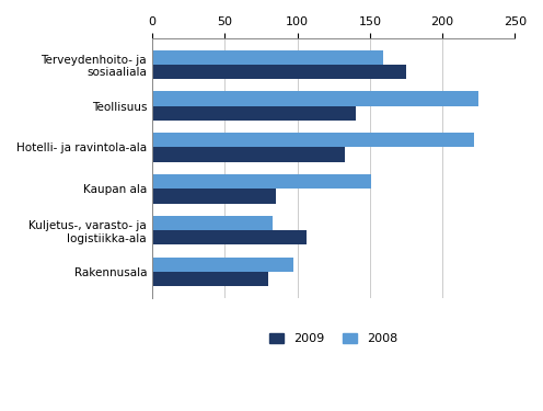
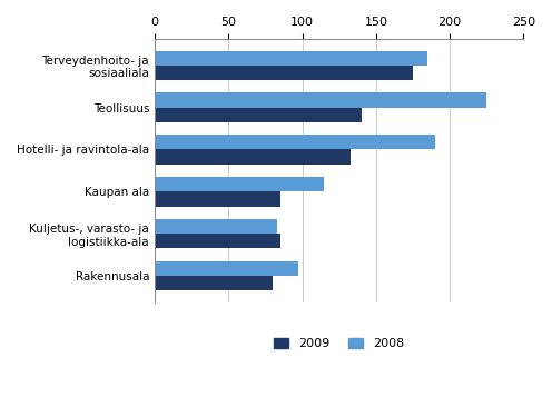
2008/Terveydenhoito- ja sosiaaliala: 159 -> 185
2008/Hotelli- ja ravintola-ala: 222 -> 190
2008/Kaupan ala: 151 -> 115
2009/Kuljetus-, varasto- ja logistiikka-ala: 106 -> 85
